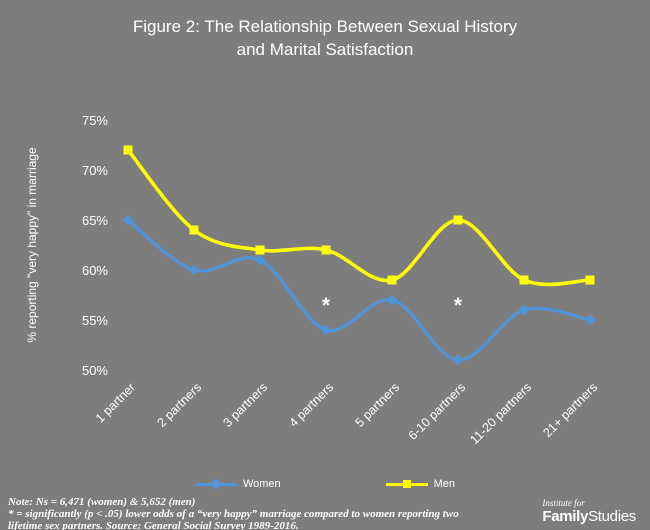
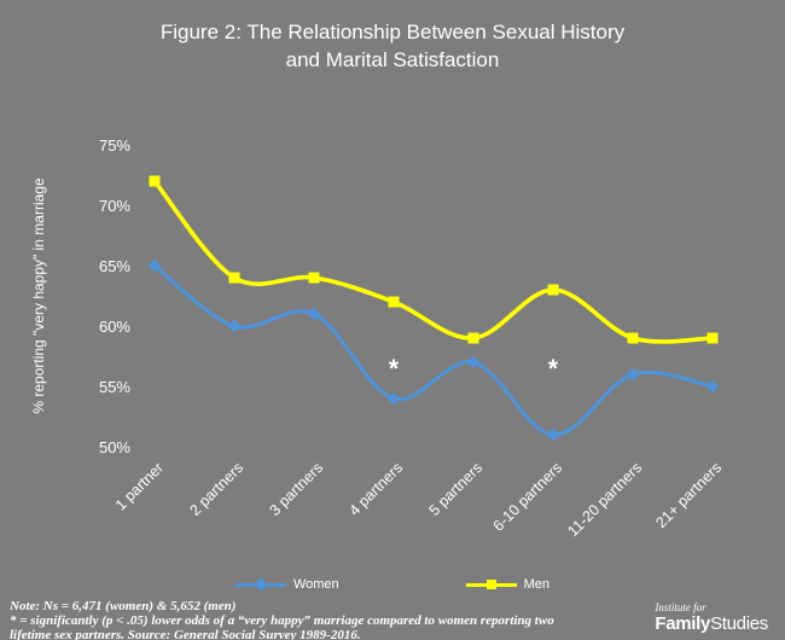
Men/3 partners: 62% -> 64%
Men/6-10 partners: 65% -> 63%
